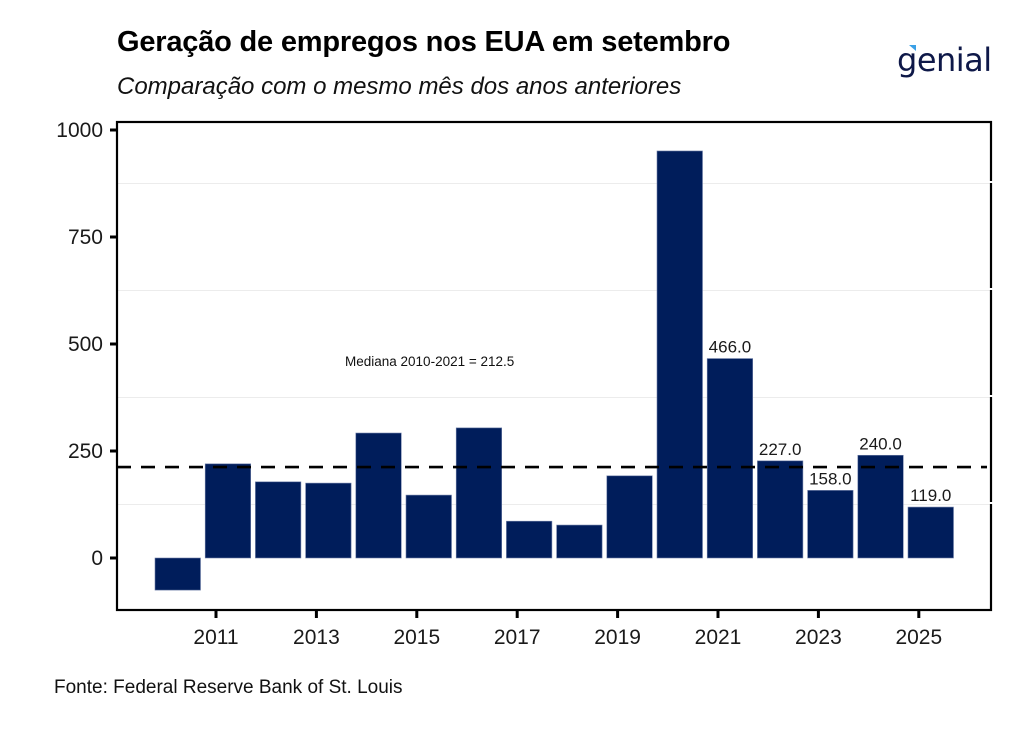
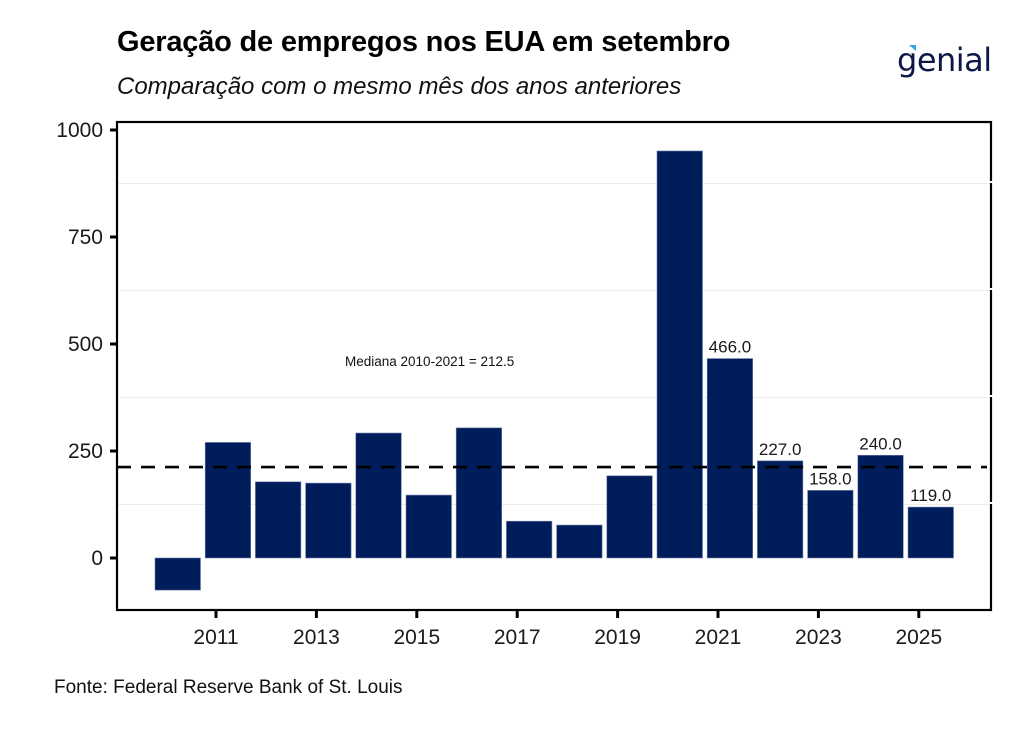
2011: 220 -> 270
